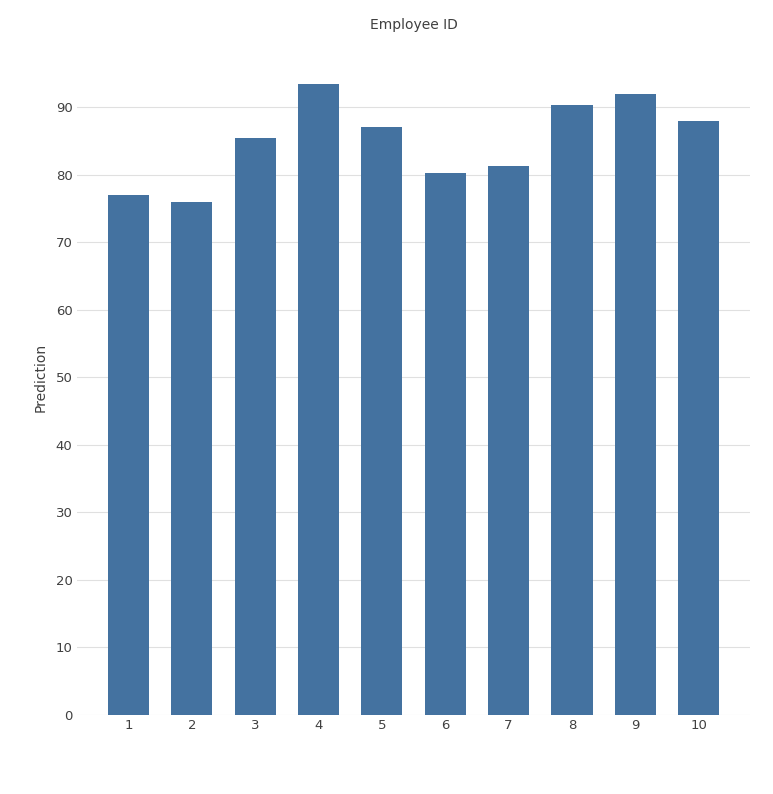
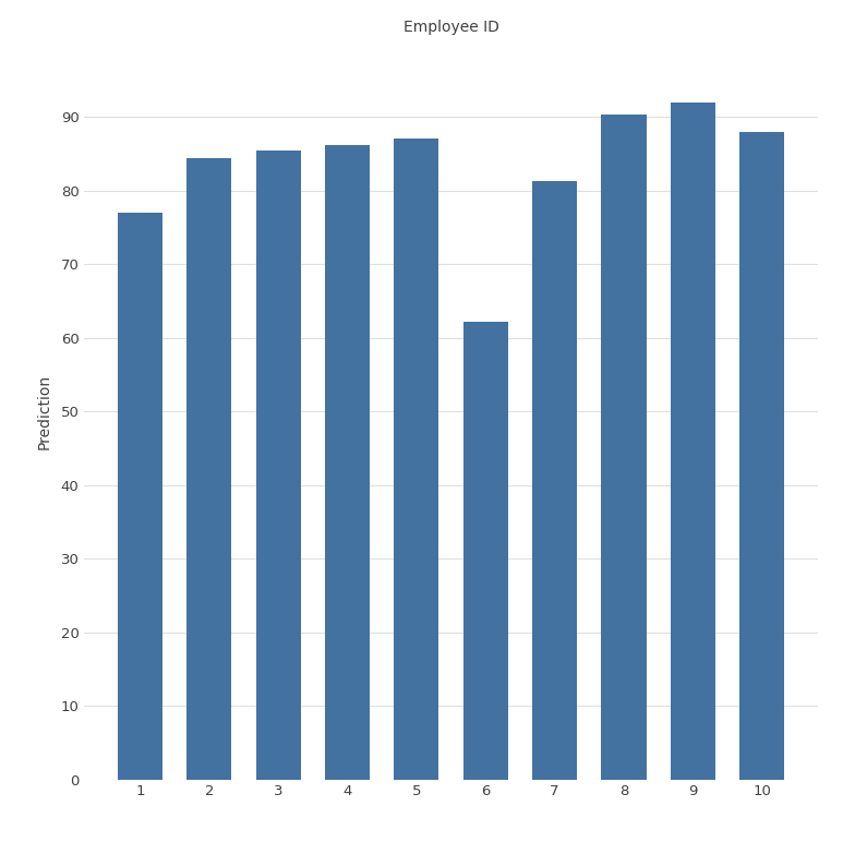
2: 76.0 -> 84.4
4: 93.5 -> 86.2
6: 80.3 -> 62.2
